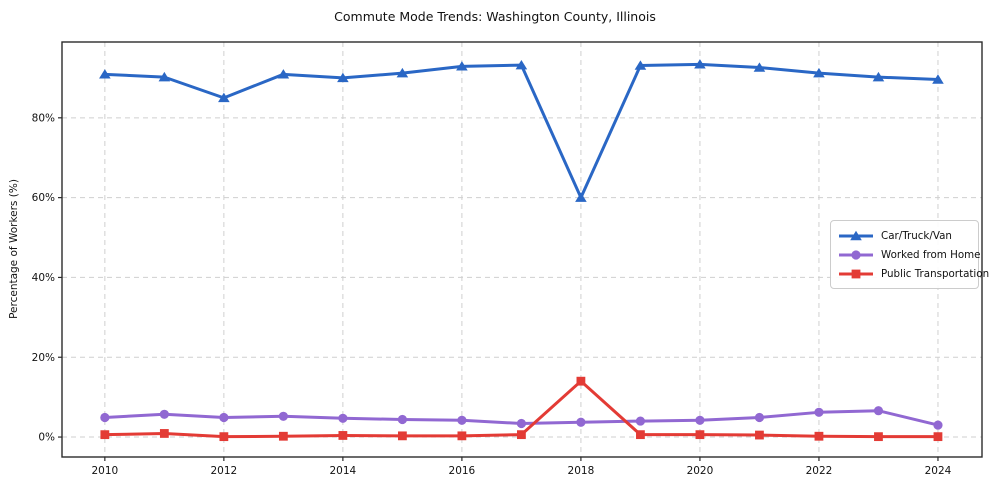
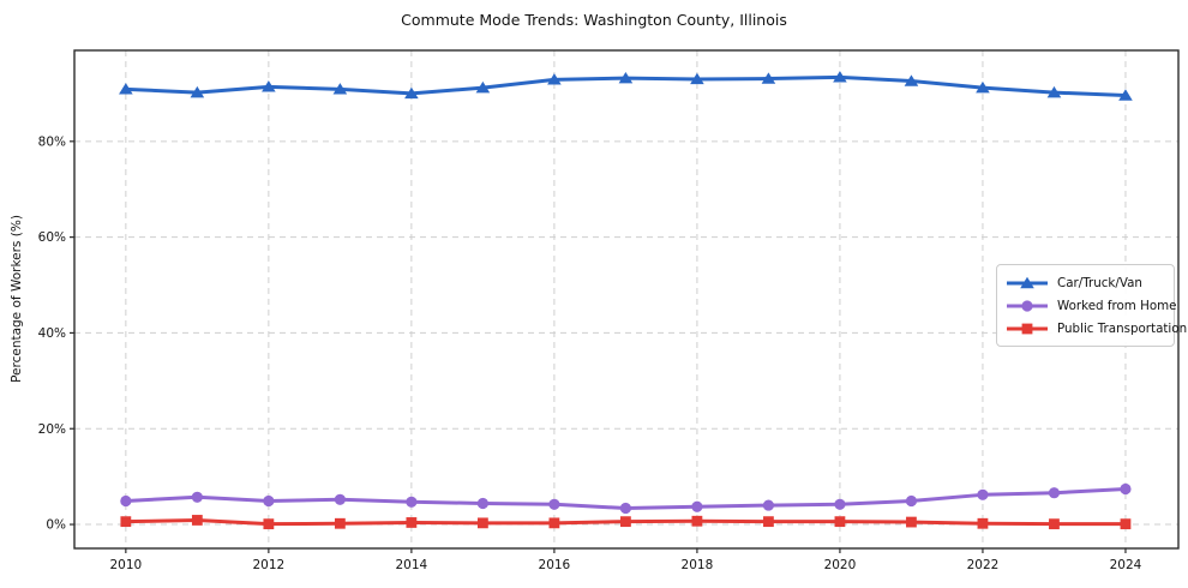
Car/Truck/Van/2012: 85% -> 91%
Car/Truck/Van/2018: 60% -> 93%
Public Transportation/2018: 14% -> 1%
Worked from Home/2024: 3% -> 7%
